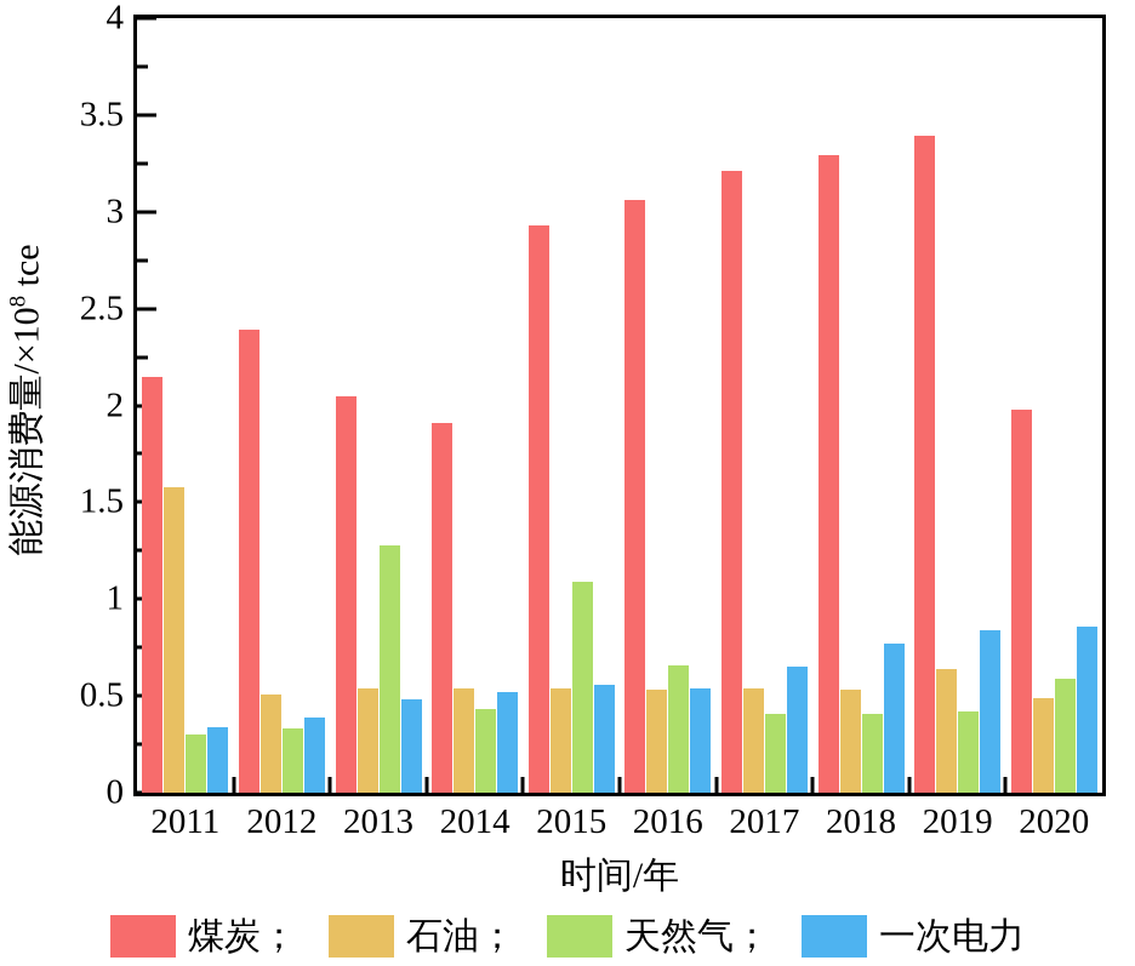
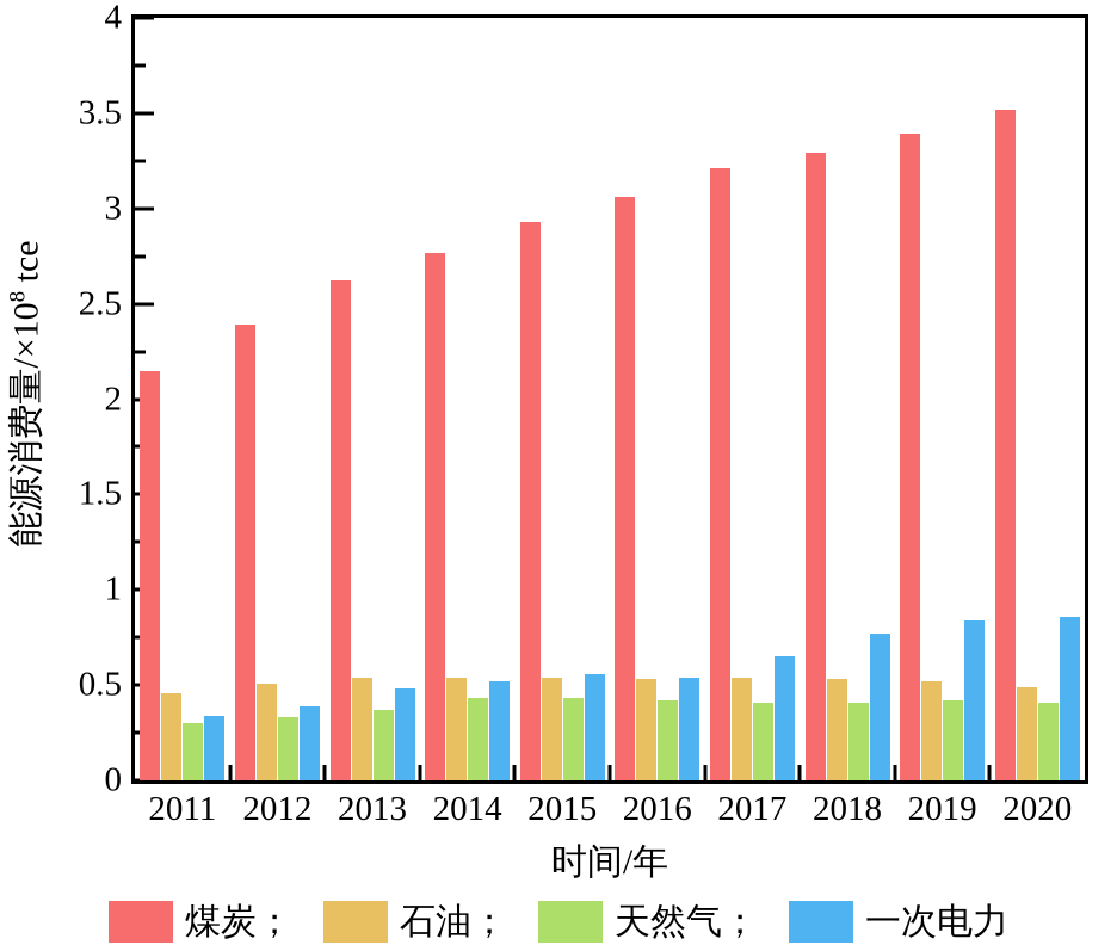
石油；/2011: 1.58 -> 0.46
煤炭；/2013: 2.05 -> 2.62
天然气；/2013: 1.28 -> 0.37
煤炭；/2014: 1.91 -> 2.77
天然气；/2015: 1.09 -> 0.43
天然气；/2016: 0.66 -> 0.42
石油；/2019: 0.64 -> 0.52
煤炭；/2020: 1.98 -> 3.52
天然气；/2020: 0.59 -> 0.41
